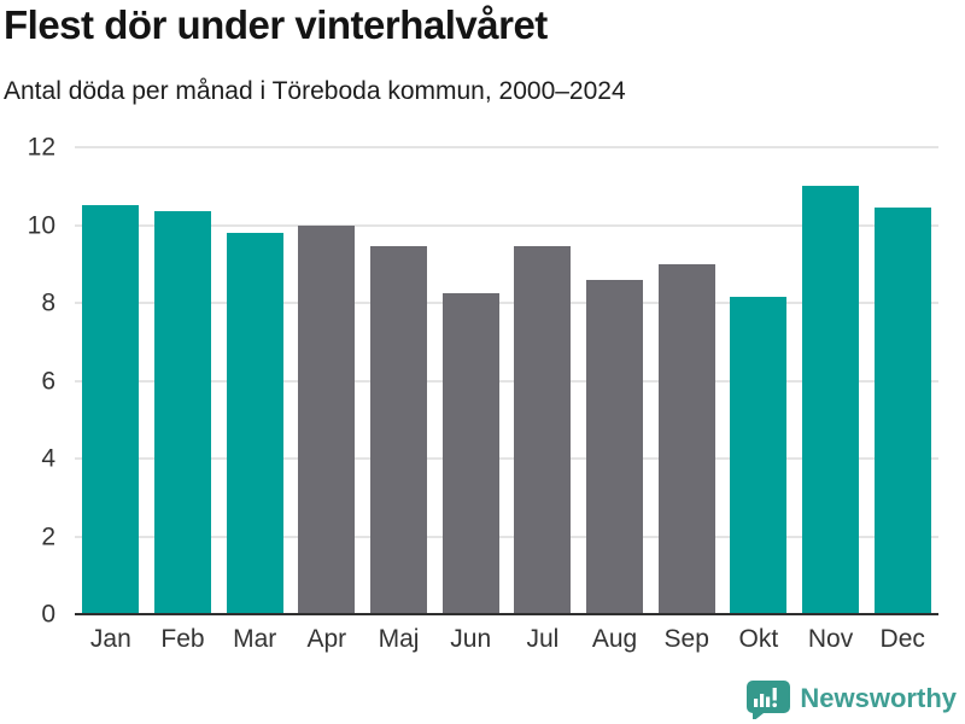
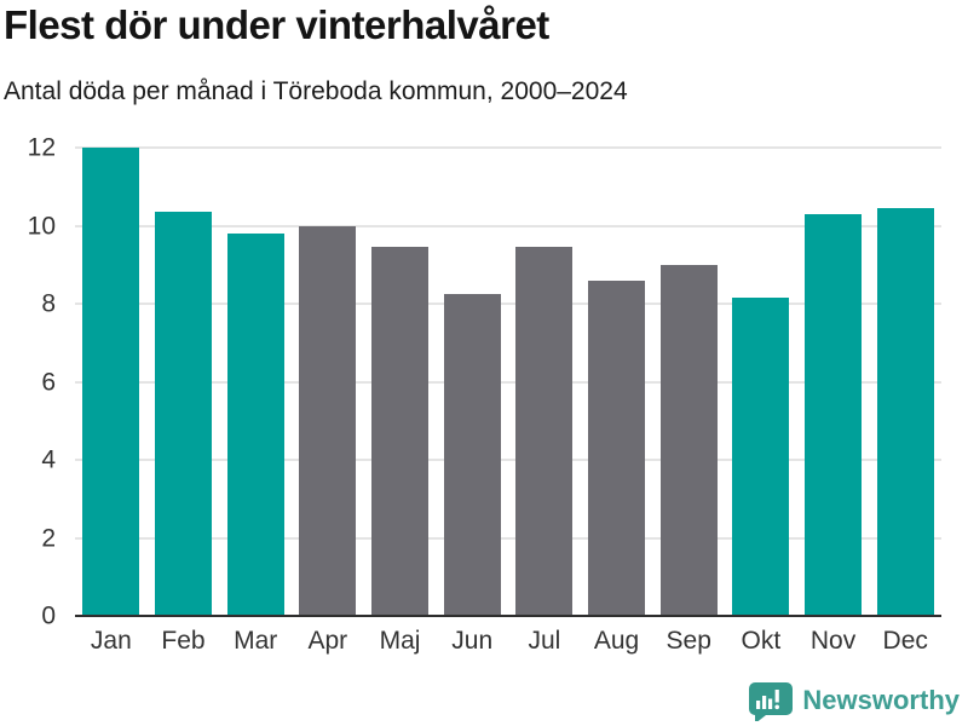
Jan: 10.5 -> 12.0
Nov: 11.0 -> 10.3
